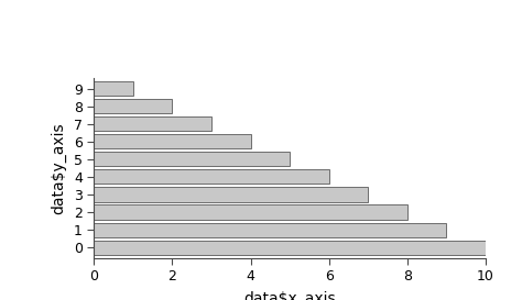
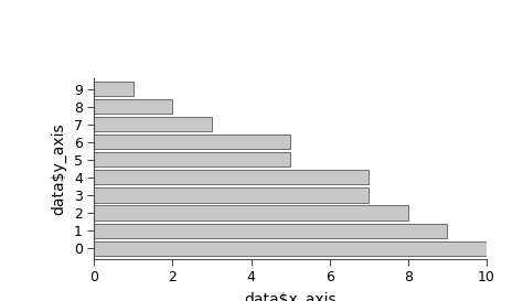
6: 4 -> 5
4: 6 -> 7
